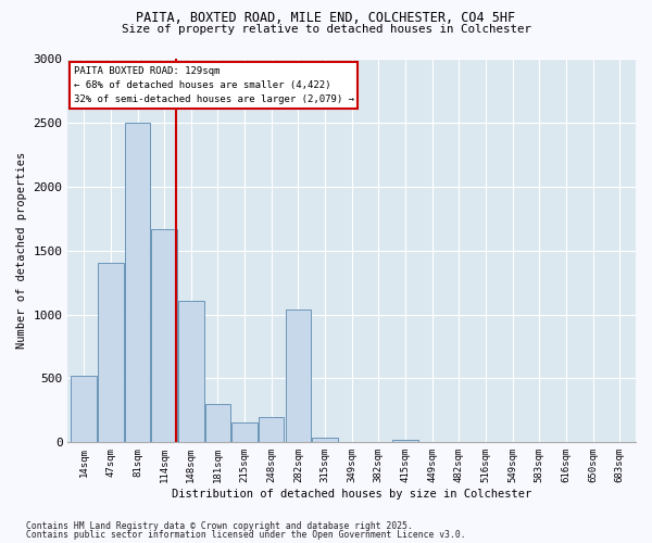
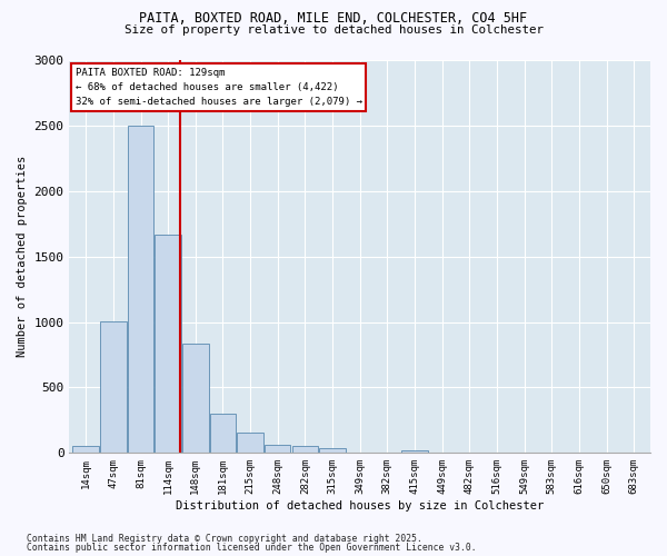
14sqm: 520 -> 60
47sqm: 1400 -> 1000
148sqm: 1110 -> 840
248sqm: 200 -> 60
282sqm: 1040 -> 50
